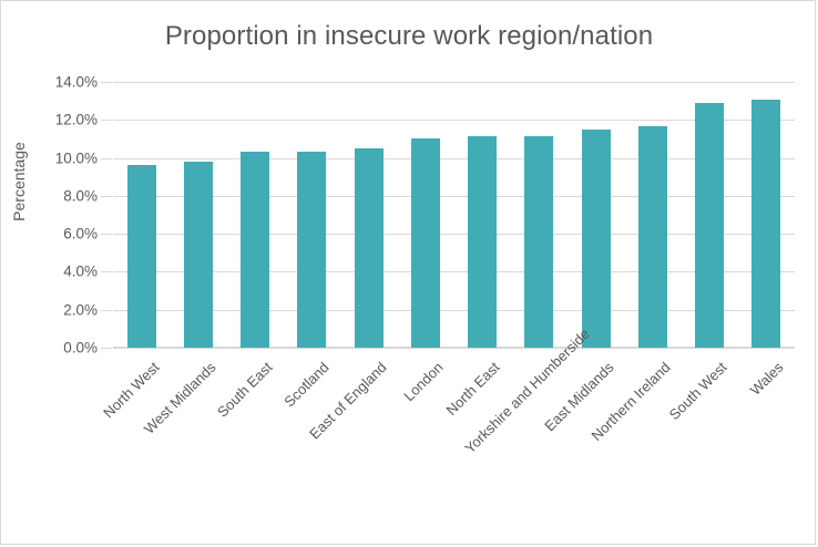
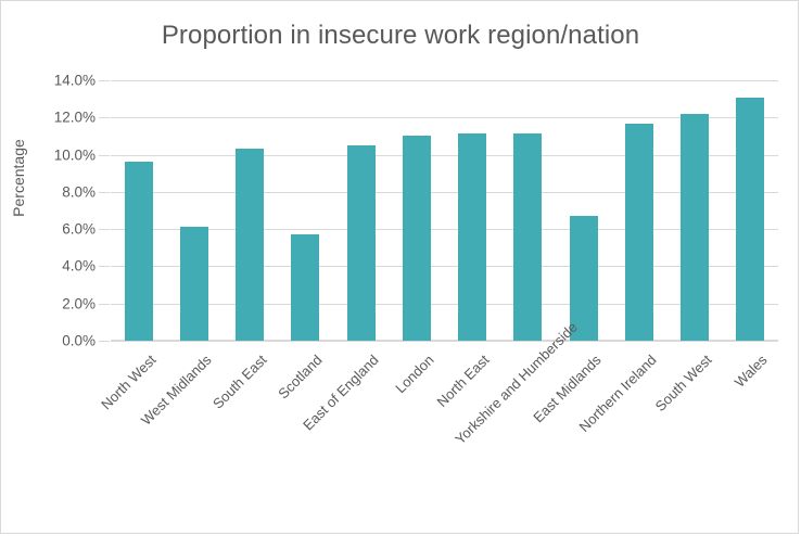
West Midlands: 9.8% -> 6.1%
Scotland: 10.3% -> 5.7%
East Midlands: 11.5% -> 6.7%
South West: 12.9% -> 12.2%
